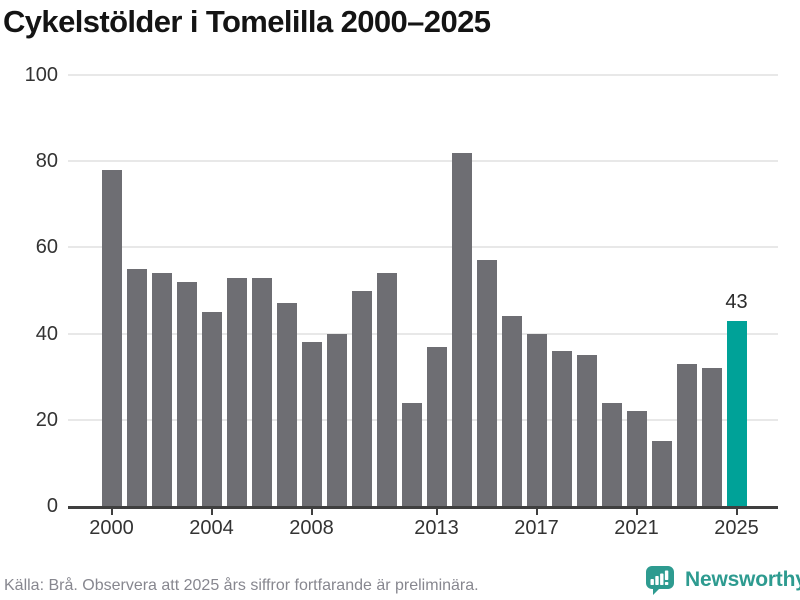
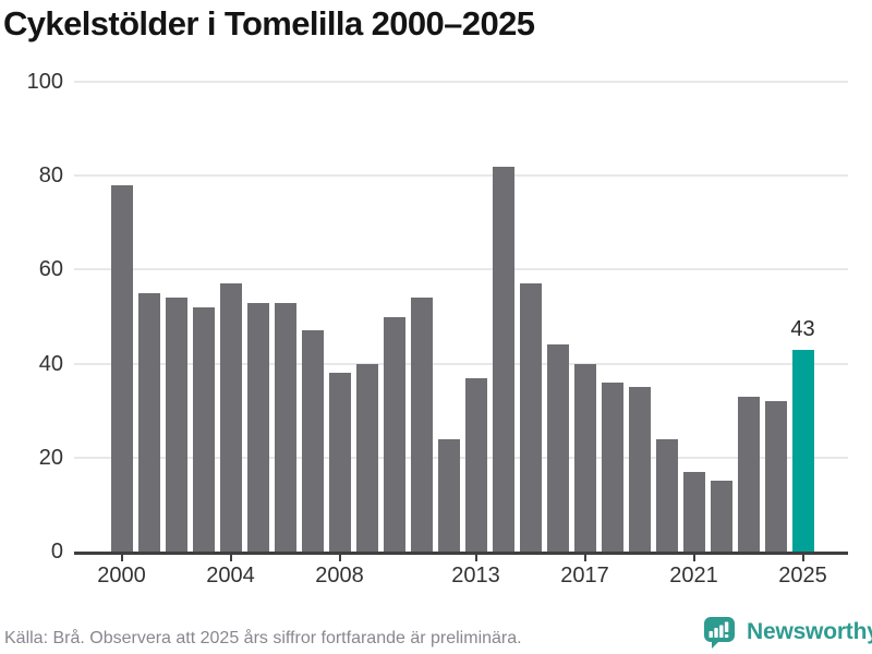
2004: 45 -> 57
2021: 22 -> 17
